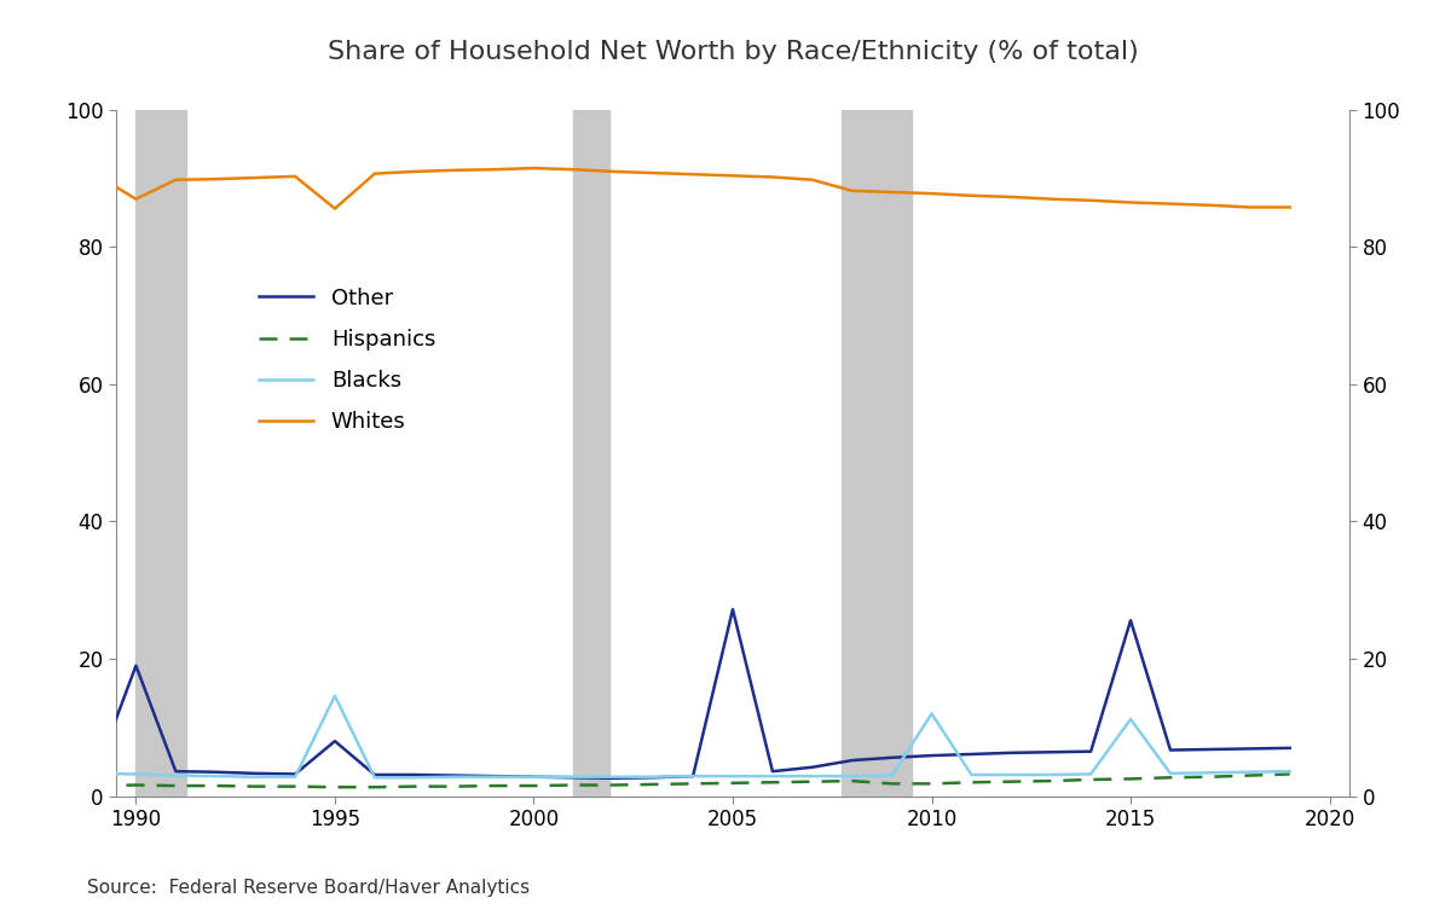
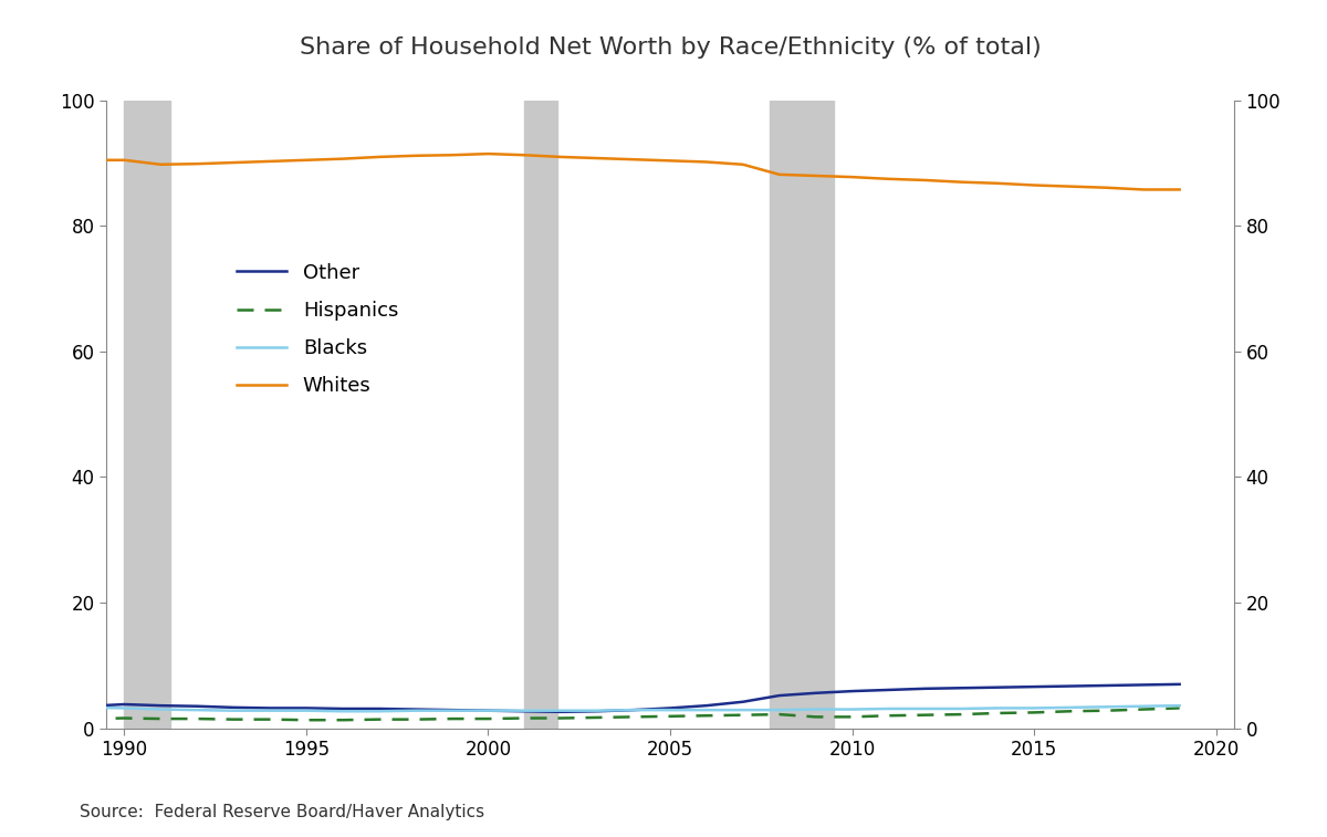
Whites/1990: 87.0 -> 90.5
Other/1990: 19.0 -> 3.8
Whites/1995: 85.6 -> 90.5
Other/1995: 8.0 -> 3.2
Blacks/1995: 14.6 -> 2.8
Other/2005: 27.2 -> 3.2
Blacks/2010: 12.0 -> 3.0
Other/2015: 25.6 -> 6.6
Blacks/2015: 11.2 -> 3.2
